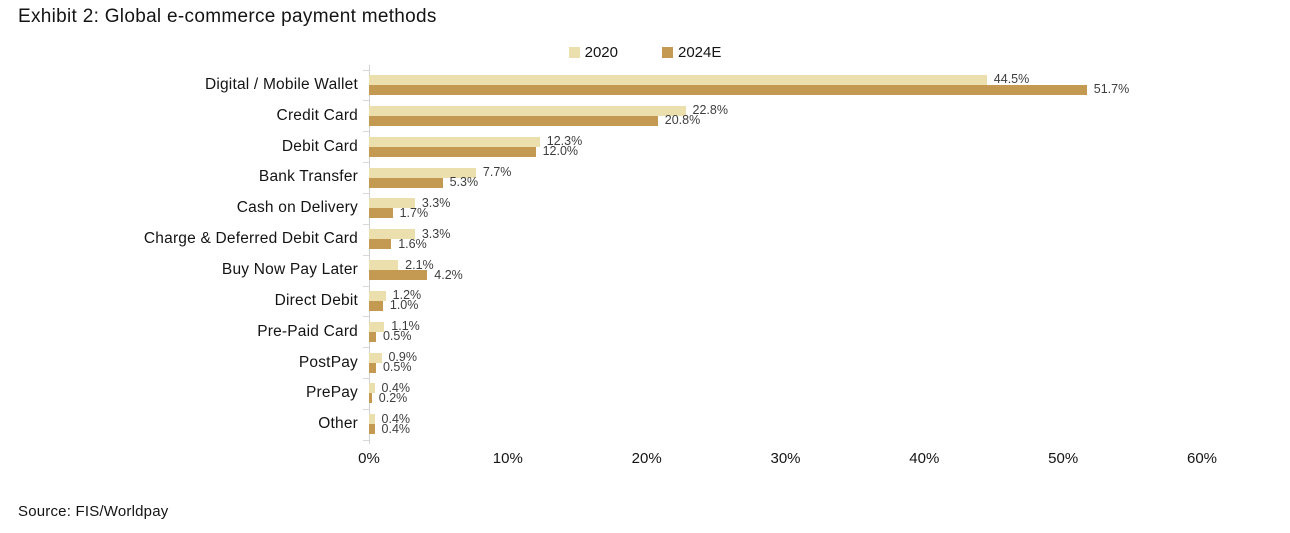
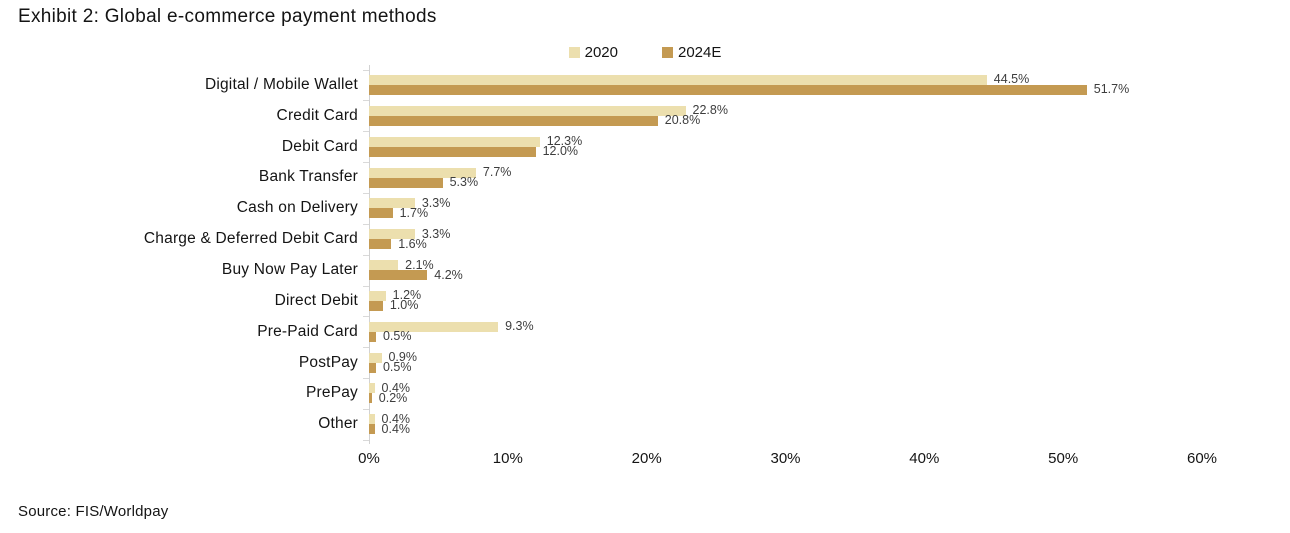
2020/Pre-Paid Card: 1.1% -> 9.3%
